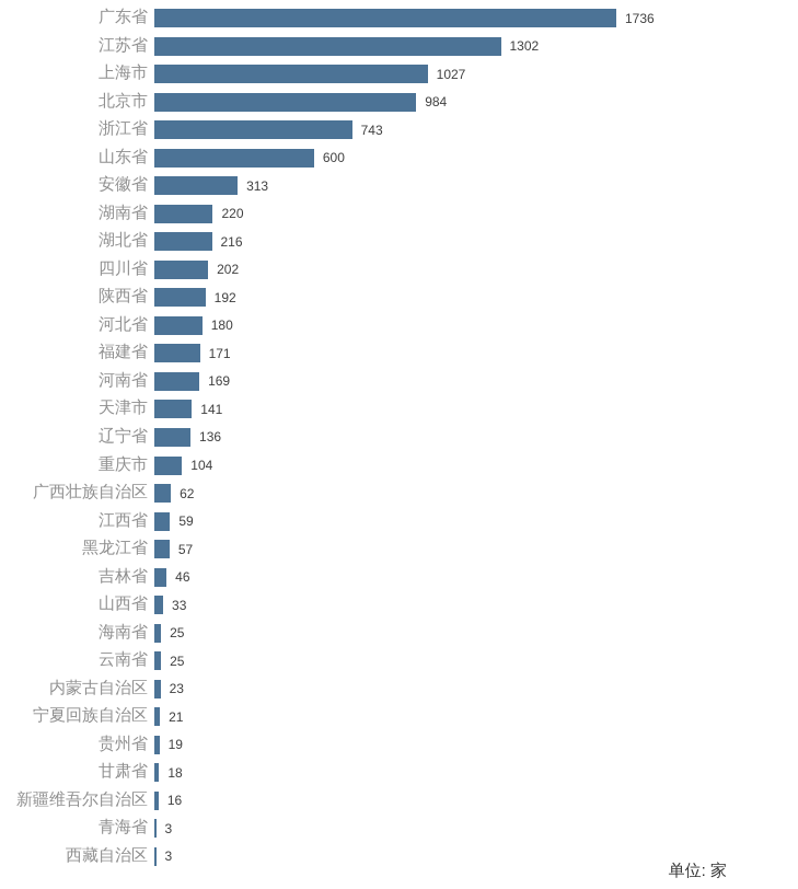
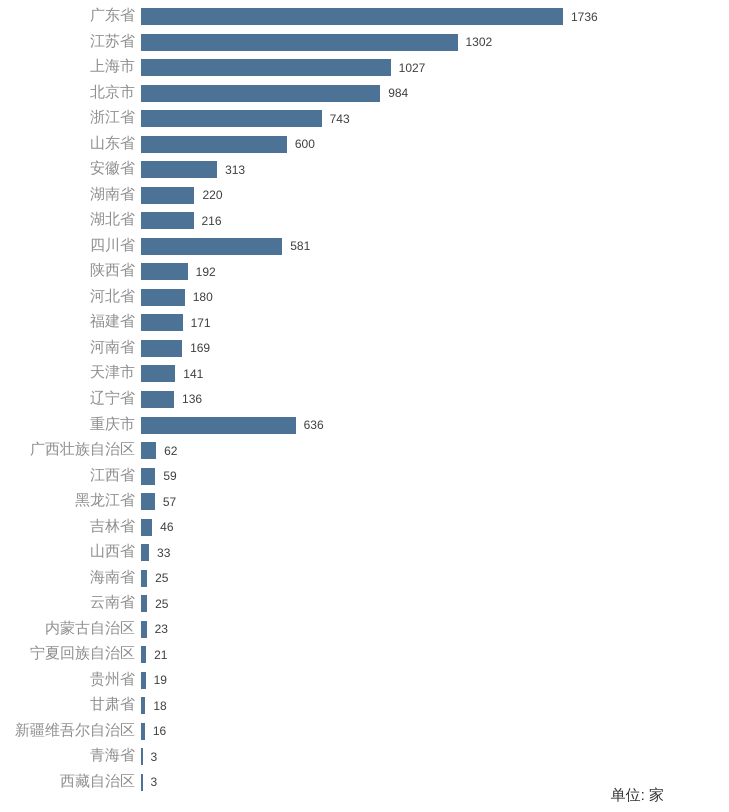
四川省: 202 -> 581
重庆市: 104 -> 636
